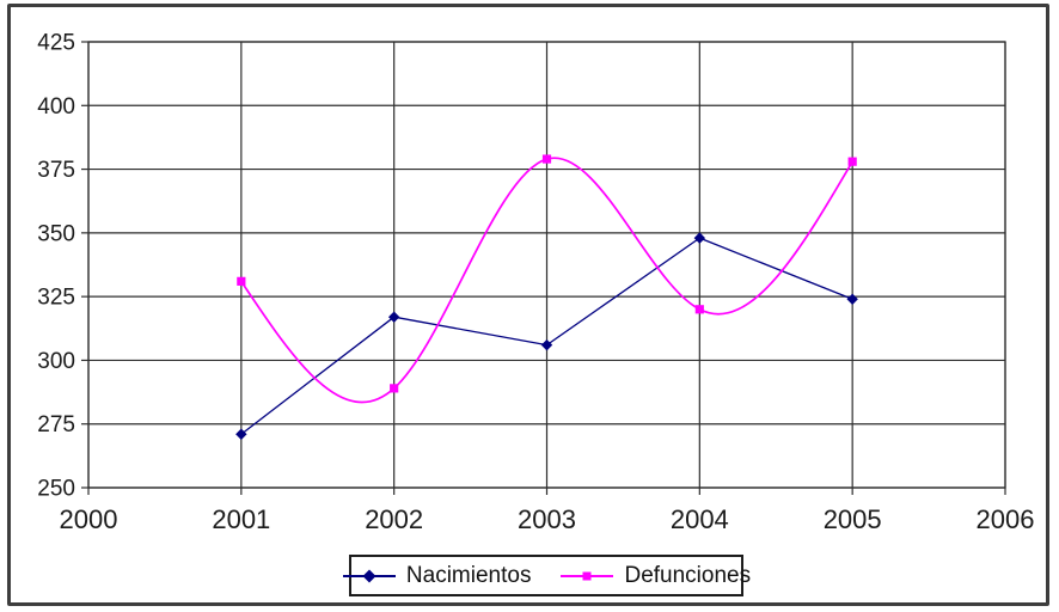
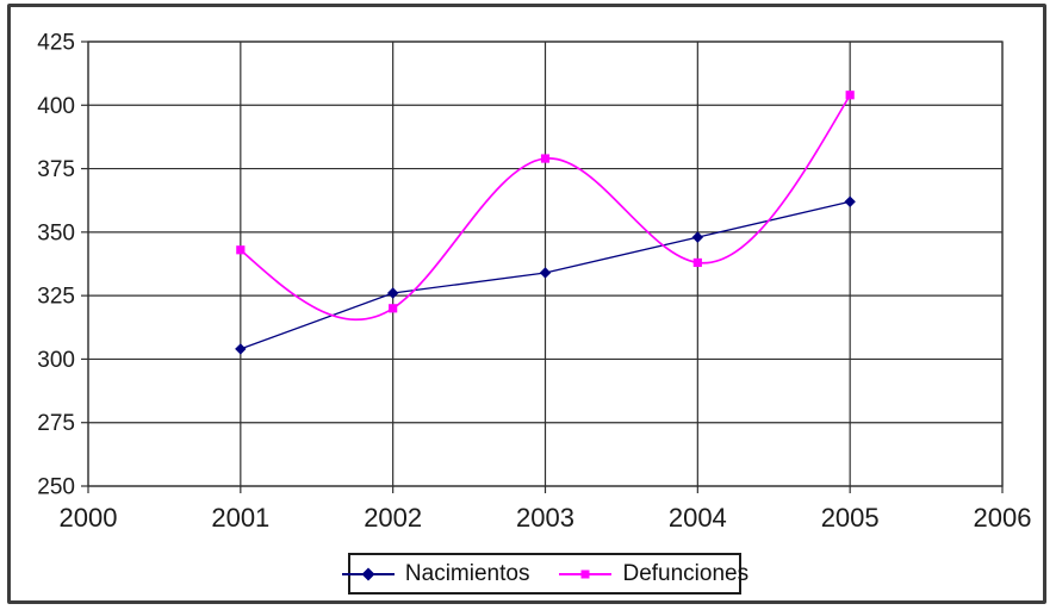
Nacimientos/2001: 271 -> 304
Defunciones/2001: 331 -> 343
Nacimientos/2002: 317 -> 326
Defunciones/2002: 289 -> 320
Nacimientos/2003: 306 -> 334
Defunciones/2004: 320 -> 338
Nacimientos/2005: 324 -> 362
Defunciones/2005: 378 -> 404
